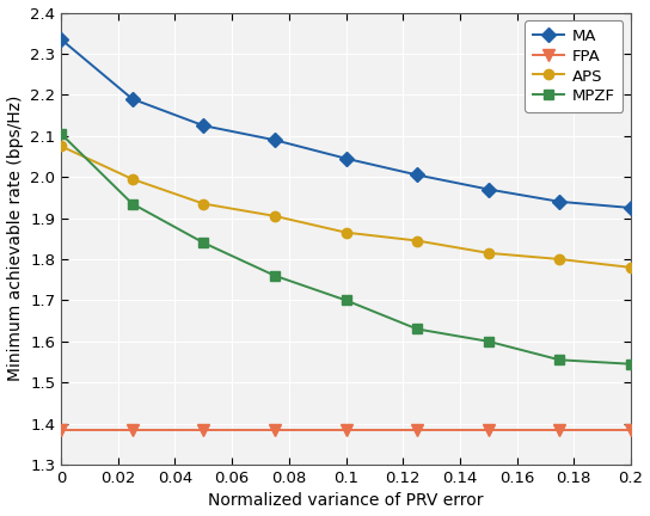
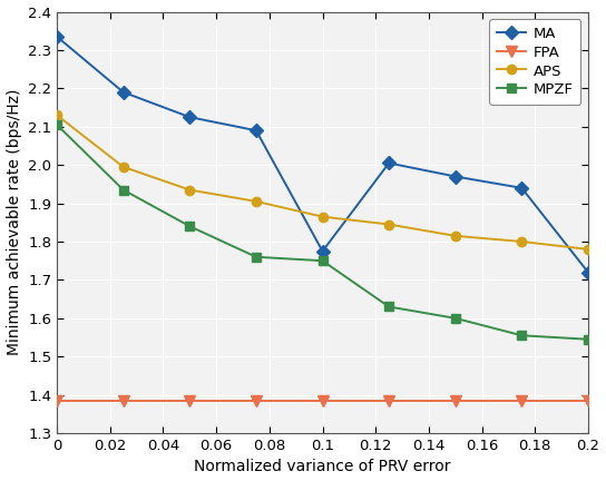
APS/0: 2.075 -> 2.130
MA/0.1: 2.045 -> 1.775
MPZF/0.1: 1.700 -> 1.750
MA/0.2: 1.925 -> 1.720
